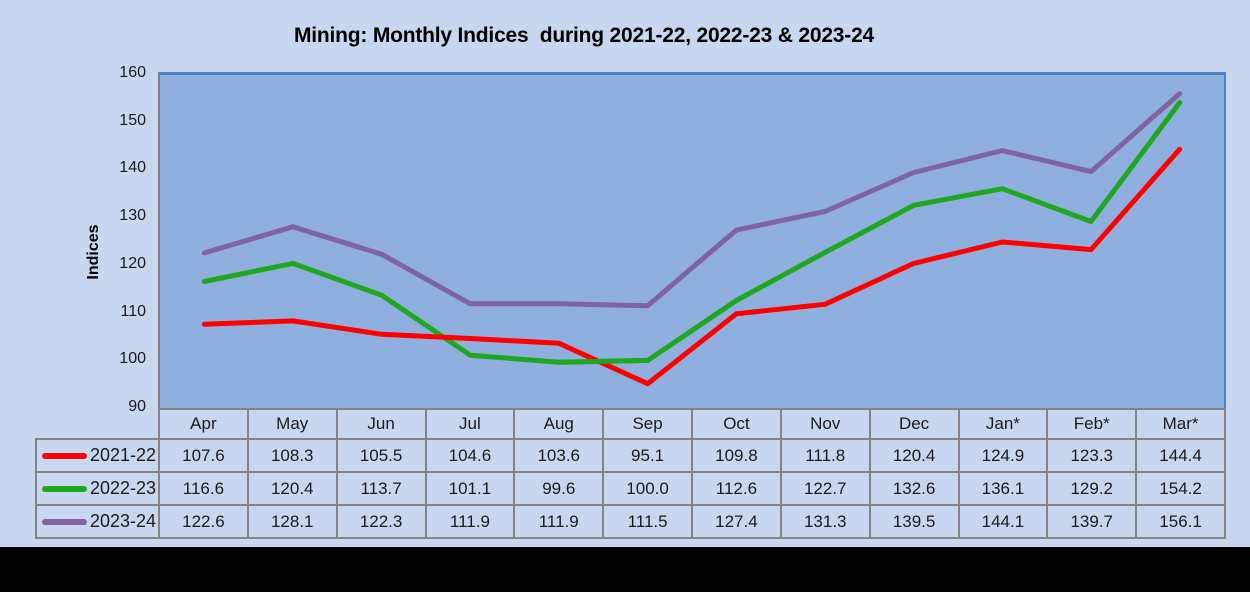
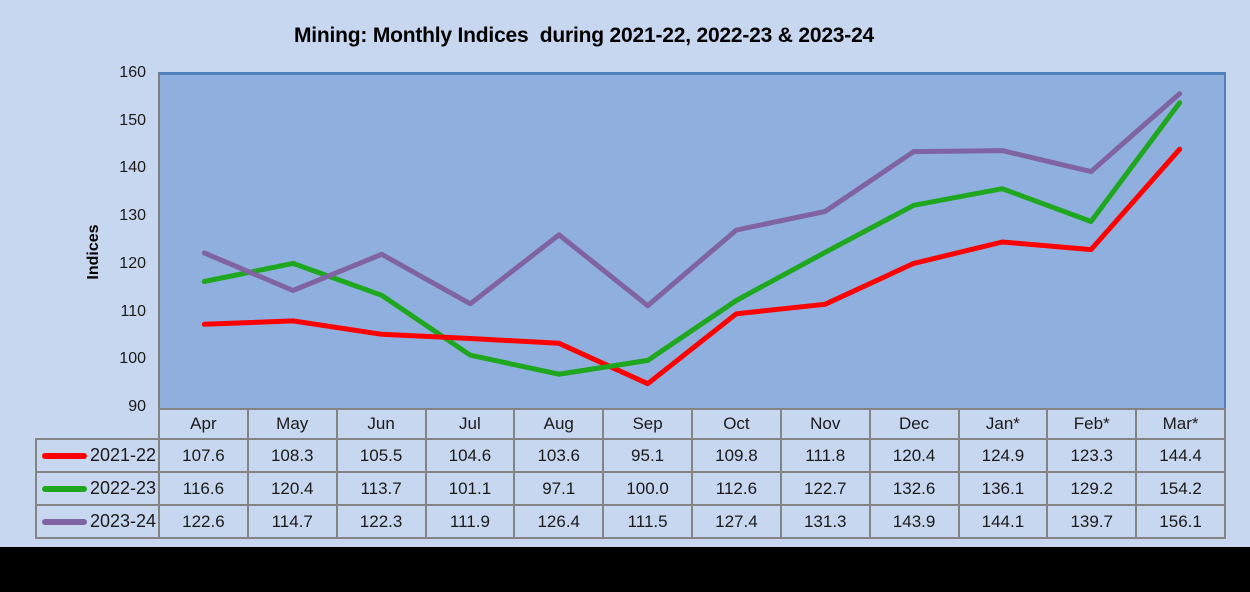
2023-24/May: 128.1 -> 114.7
2022-23/Aug: 99.6 -> 97.1
2023-24/Aug: 111.9 -> 126.4
2023-24/Dec: 139.5 -> 143.9
